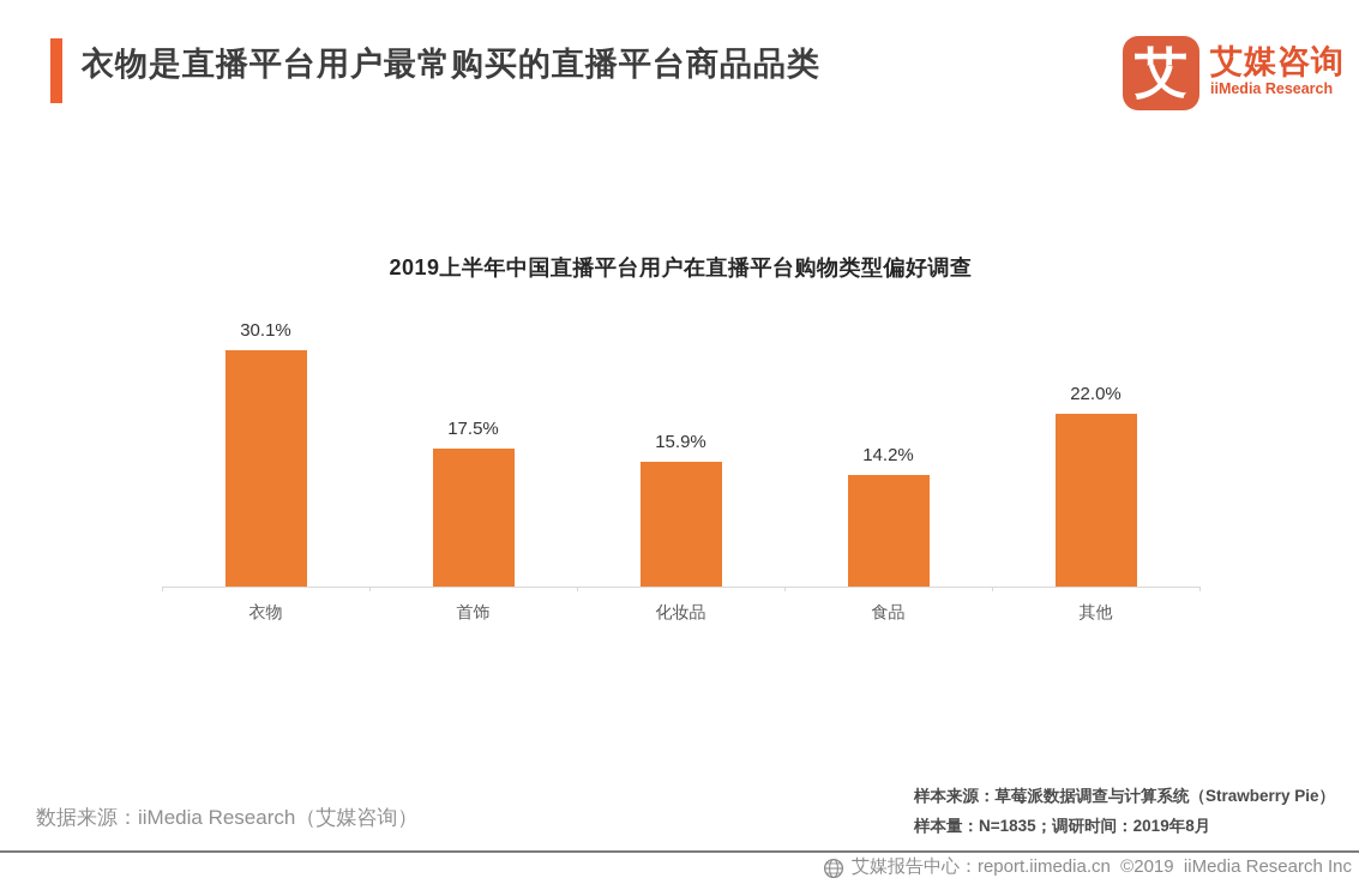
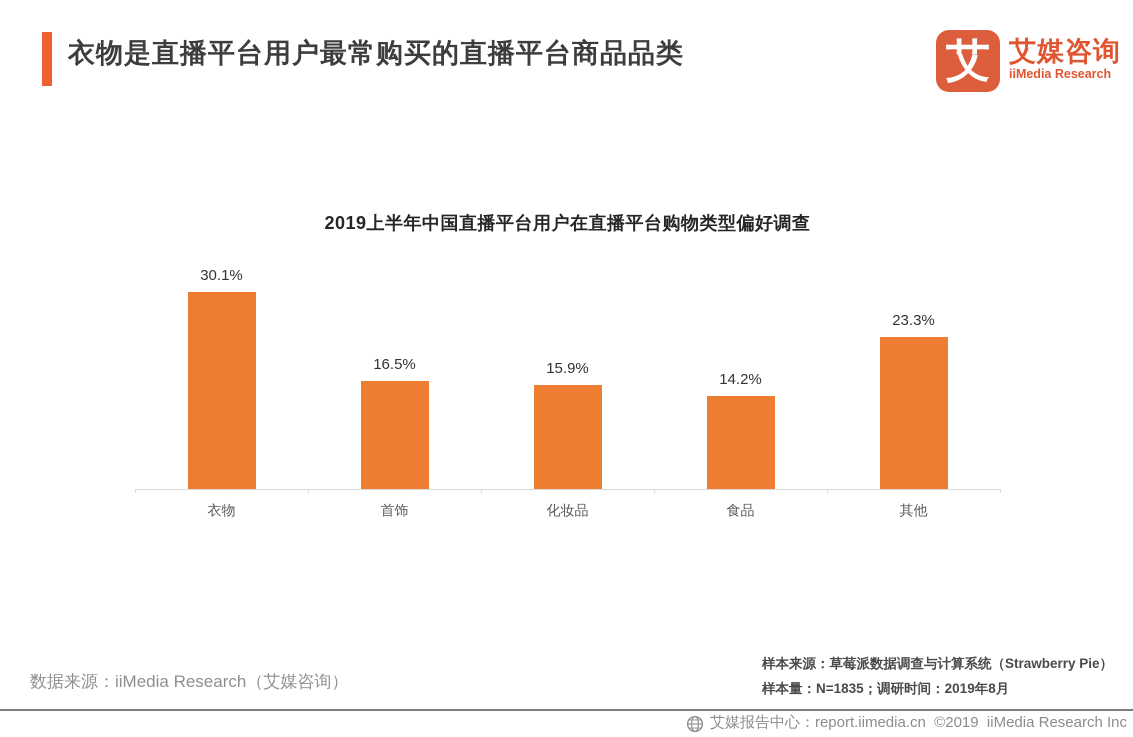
首饰: 17.5% -> 16.5%
其他: 22.0% -> 23.3%
